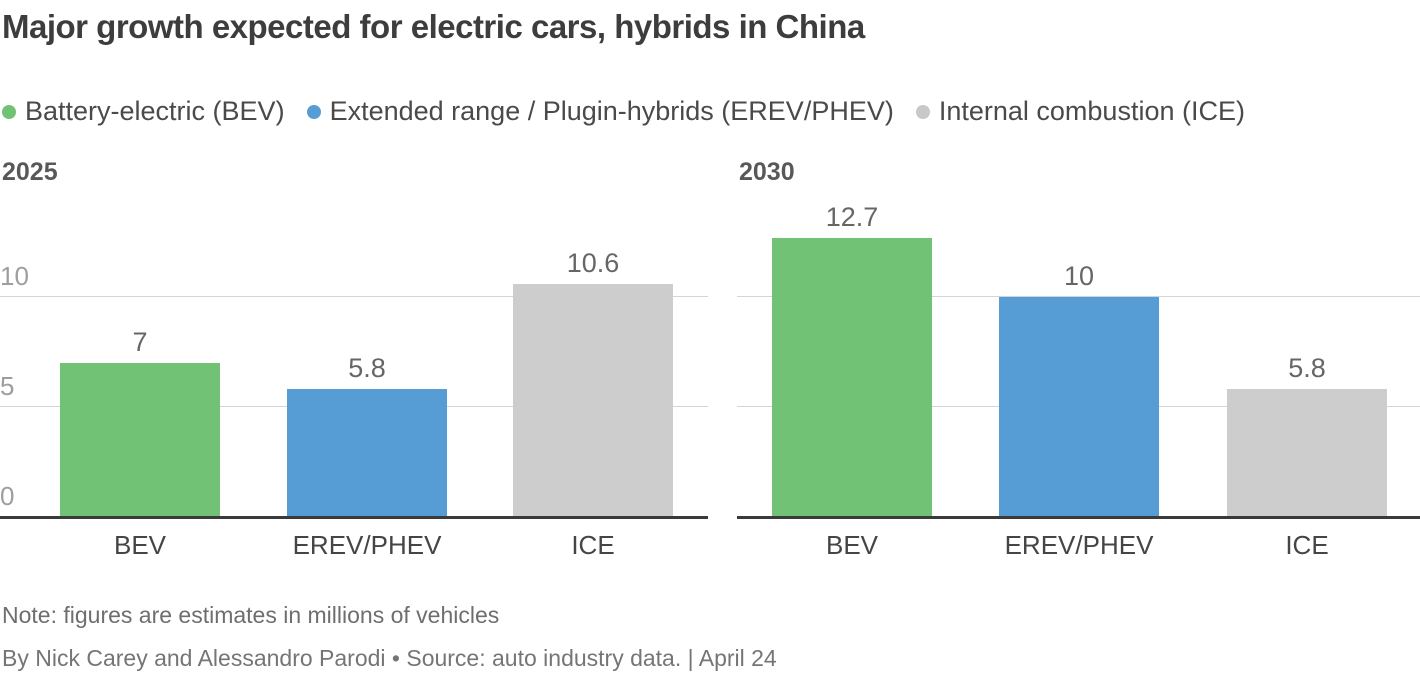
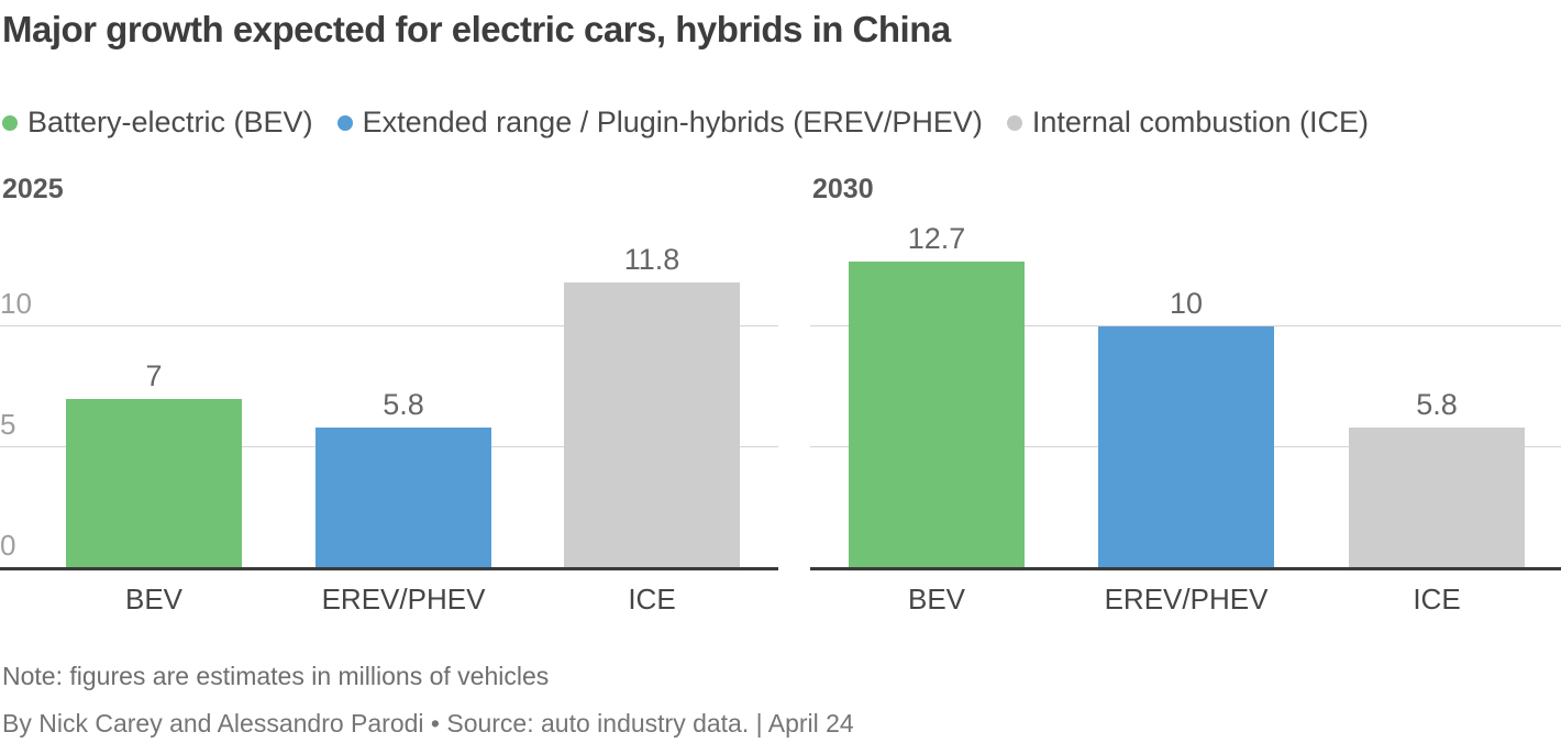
2025/ICE: 10.6 -> 11.8
